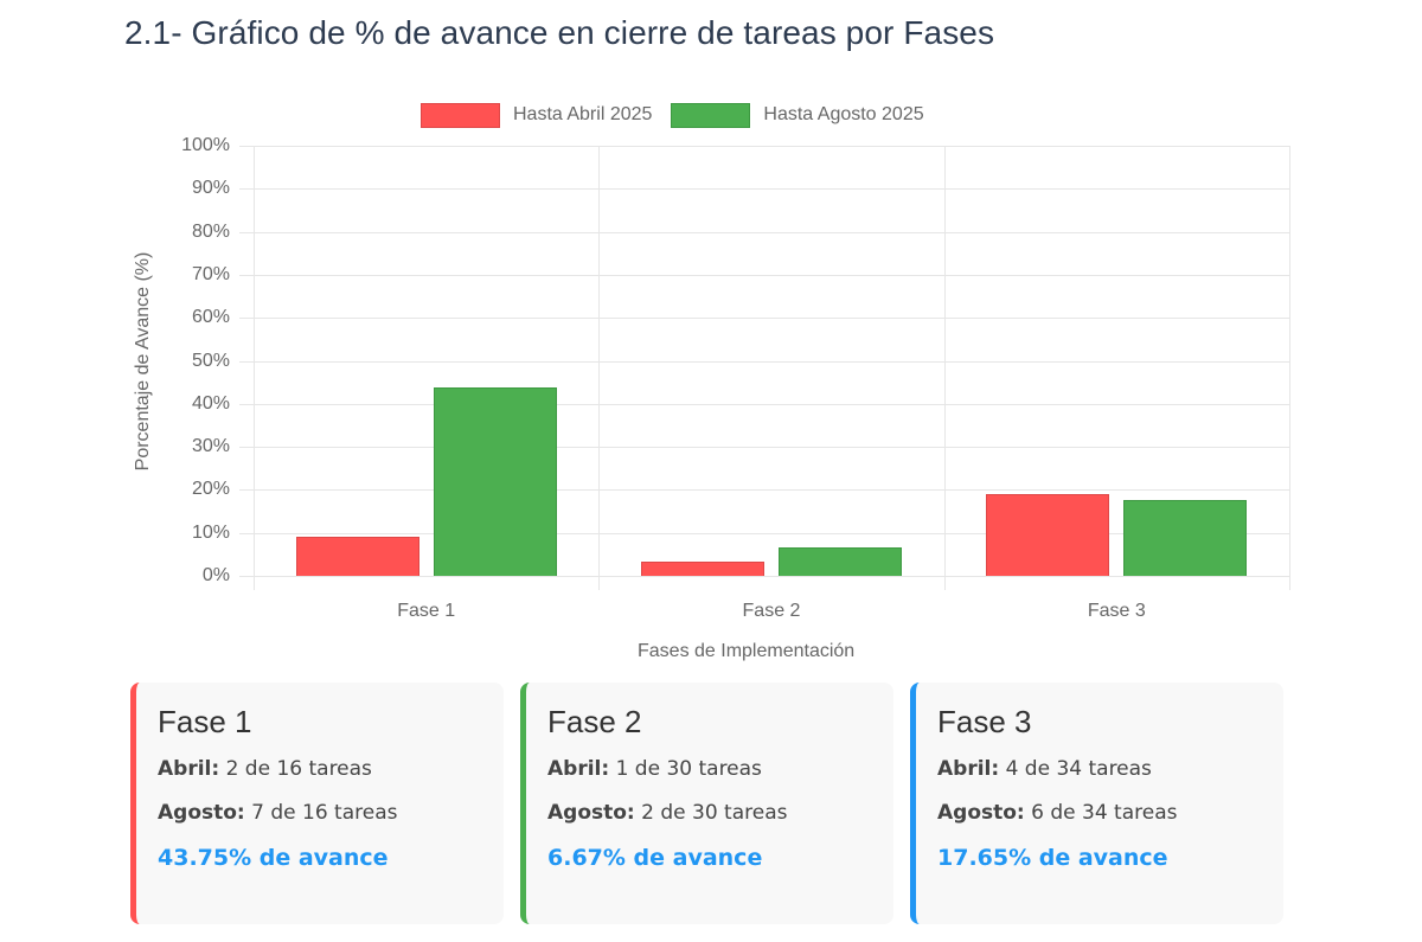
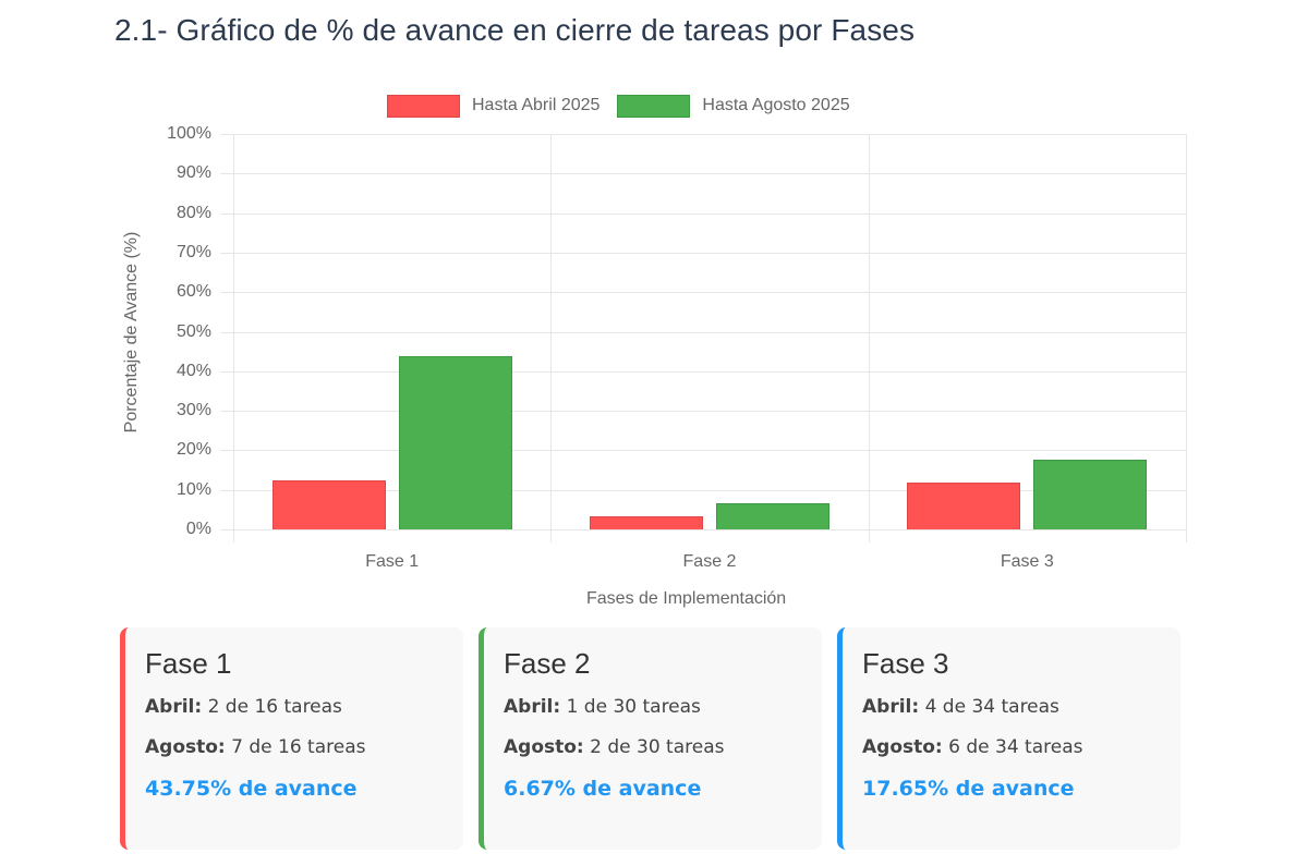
Hasta Abril 2025/Fase 1: 9% -> 12%
Hasta Abril 2025/Fase 3: 19% -> 12%
